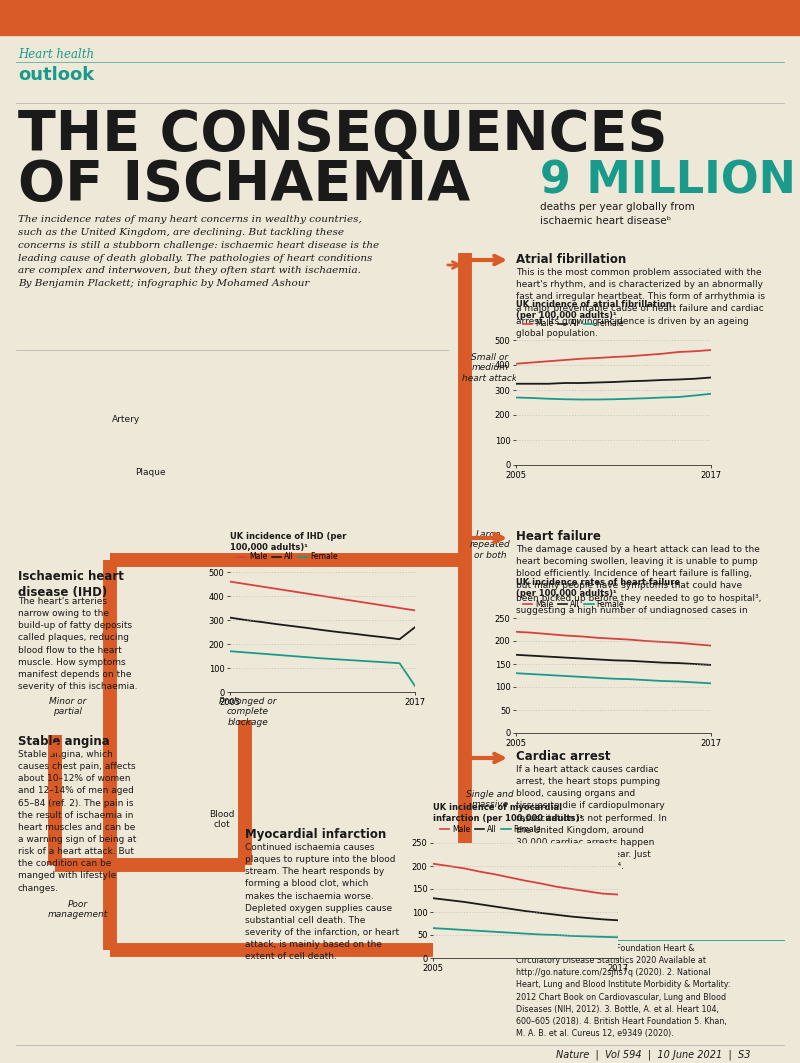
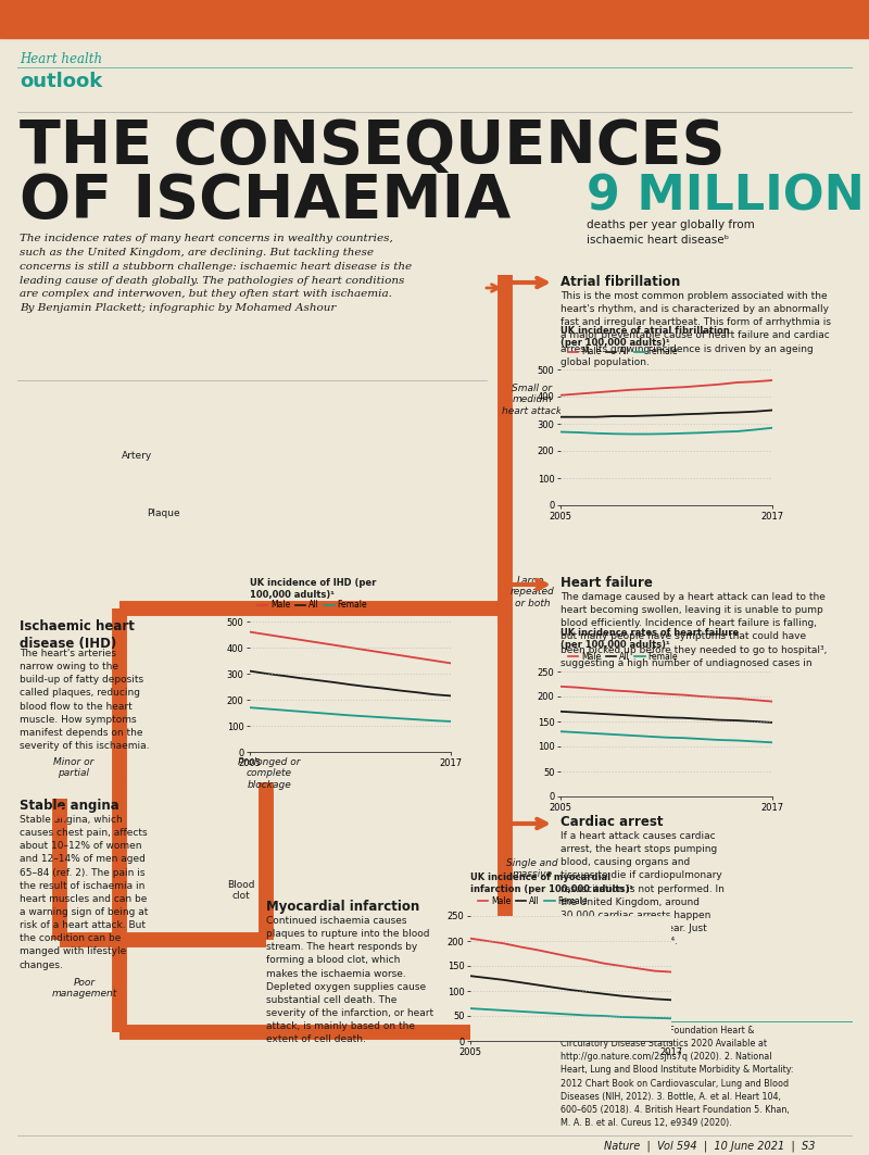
UK incidence of IHD (per 100,000 adults)¹/All/2017: 270 -> 215
UK incidence of IHD (per 100,000 adults)¹/Female/2017: 25 -> 117
